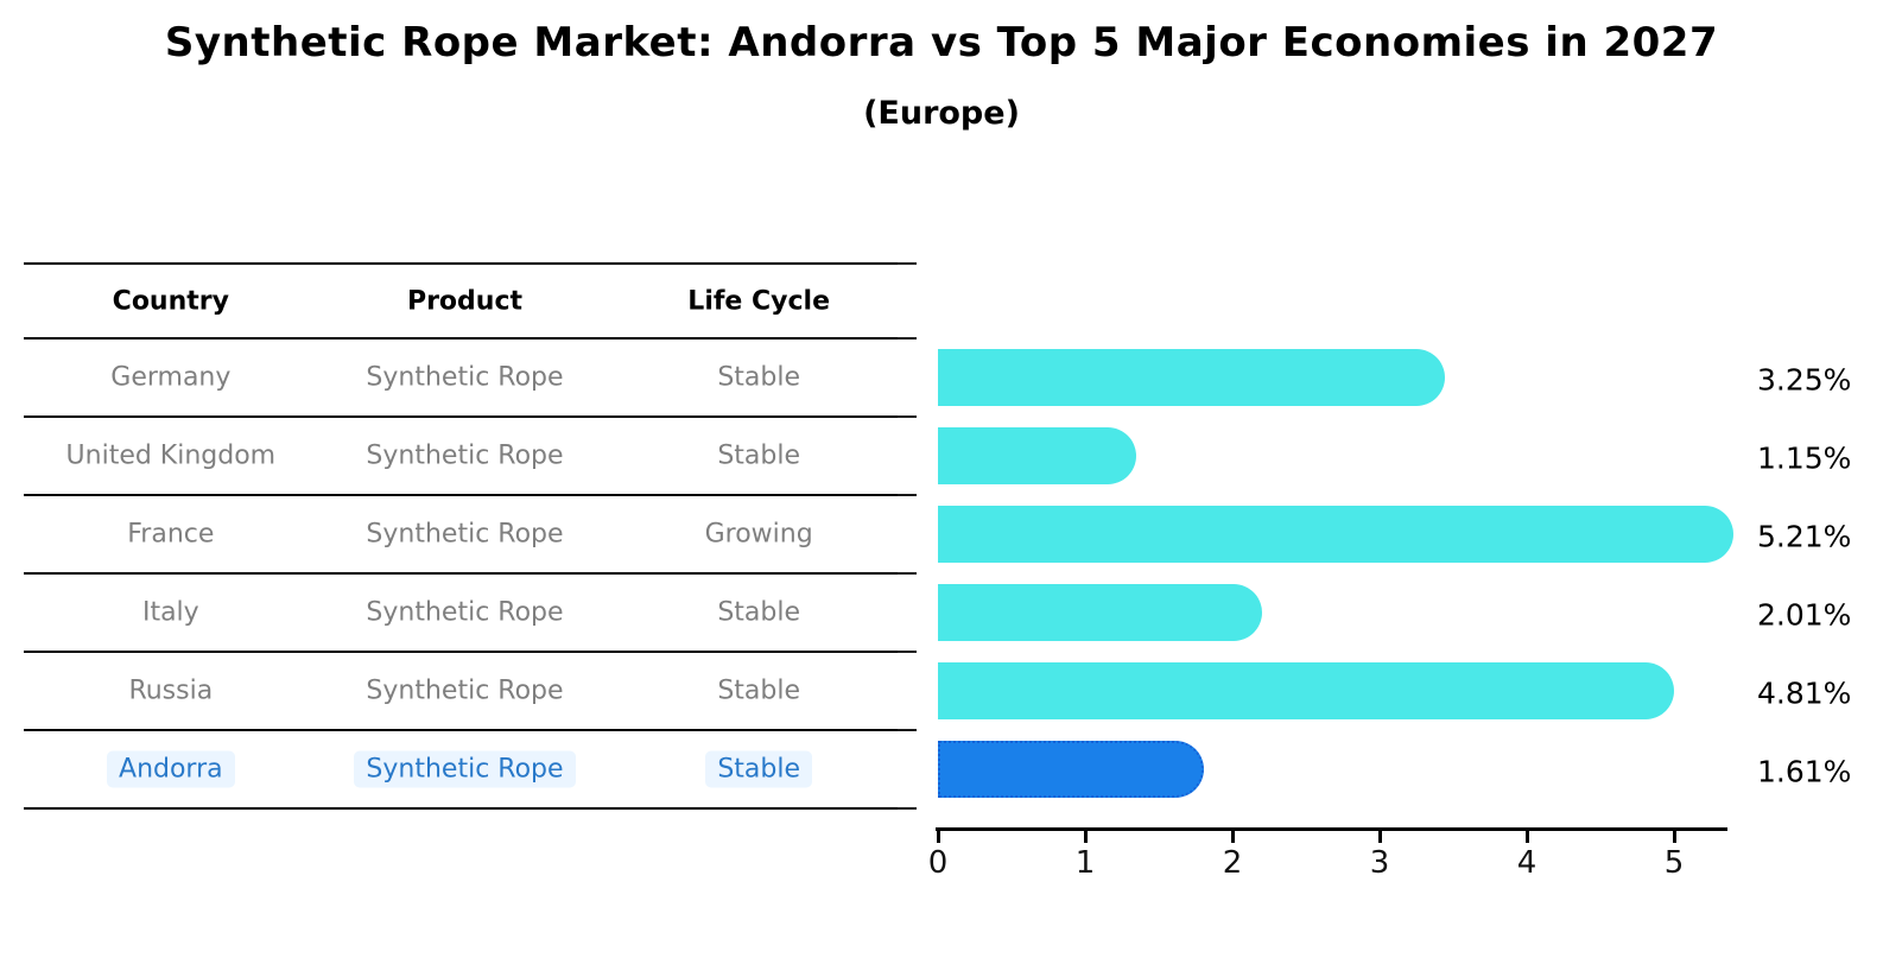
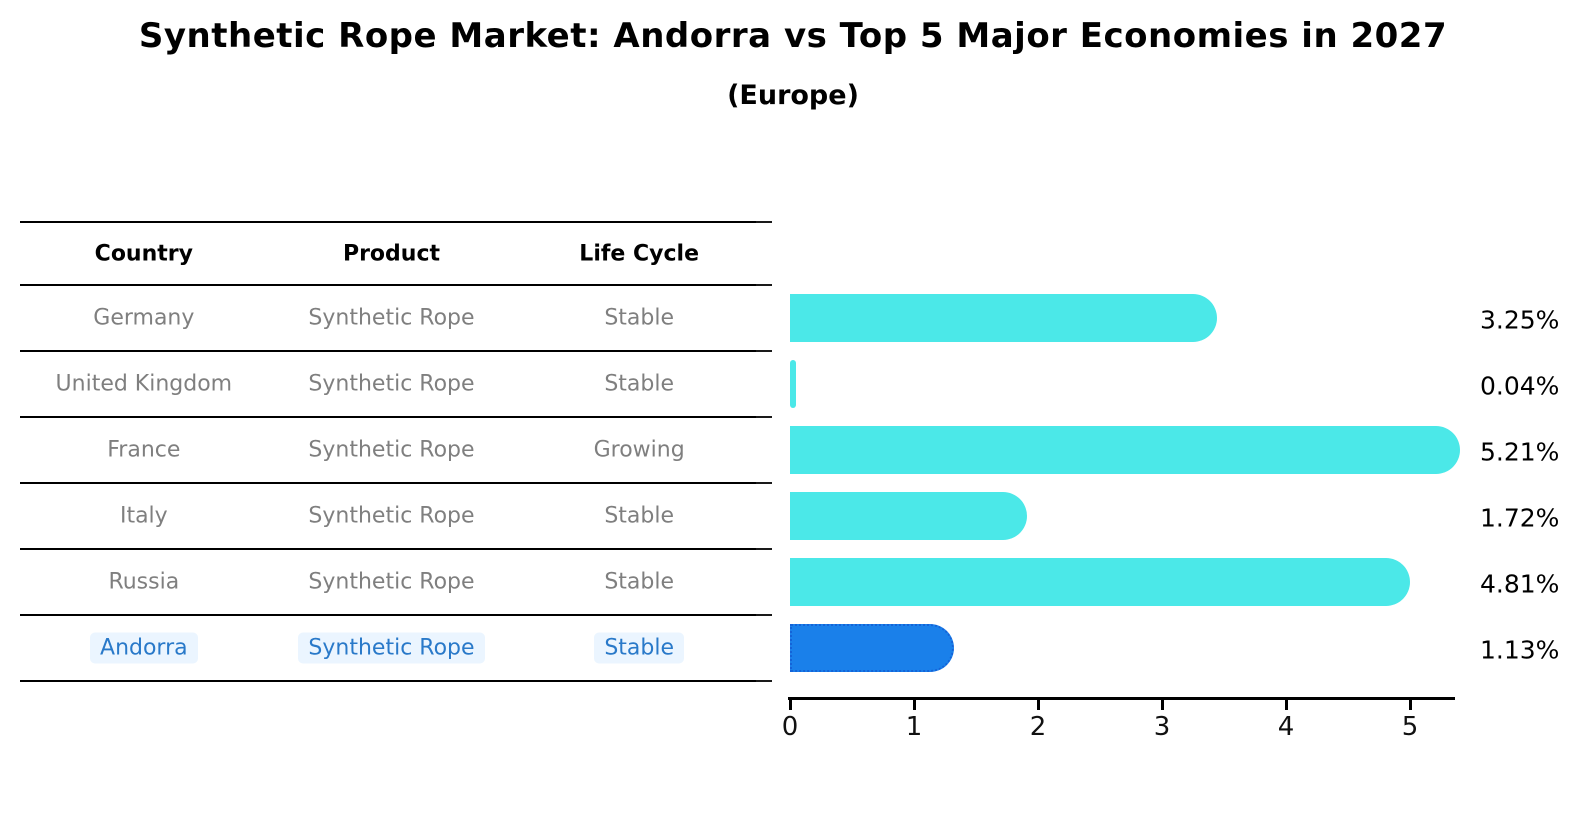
United Kingdom: 1.15% -> 0.04%
Italy: 2.01% -> 1.72%
Andorra: 1.61% -> 1.13%
